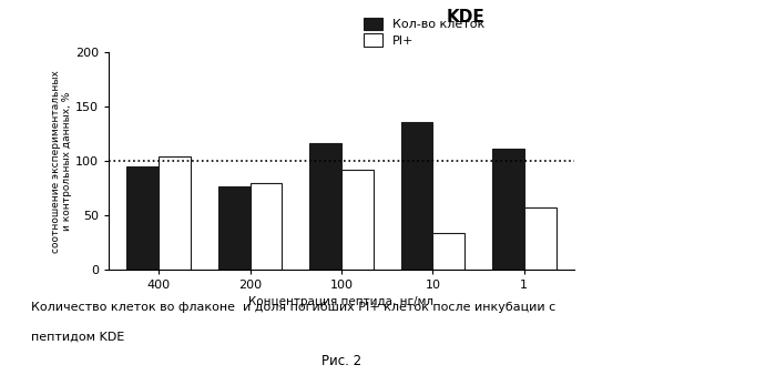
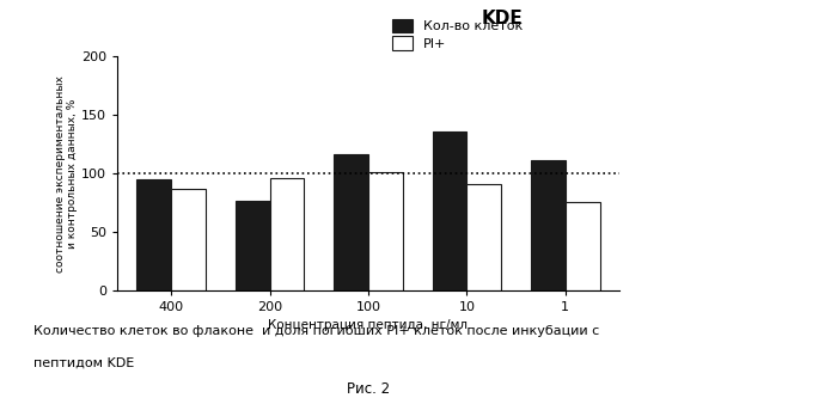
PI+/400: 104 -> 87
PI+/200: 80 -> 96
PI+/100: 92 -> 101
PI+/10: 34 -> 91
PI+/1: 58 -> 76
